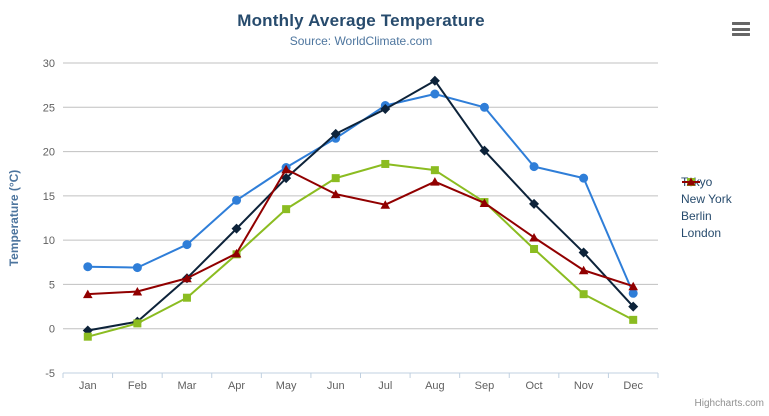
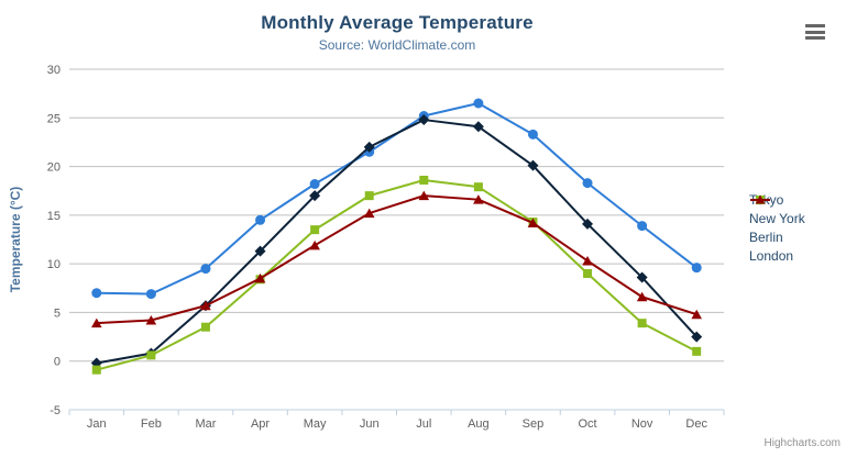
London/May: 18 -> 12
London/Jul: 14 -> 17
New York/Aug: 28 -> 24
Tokyo/Sep: 25 -> 23
Tokyo/Nov: 17 -> 14
Tokyo/Dec: 4 -> 10
